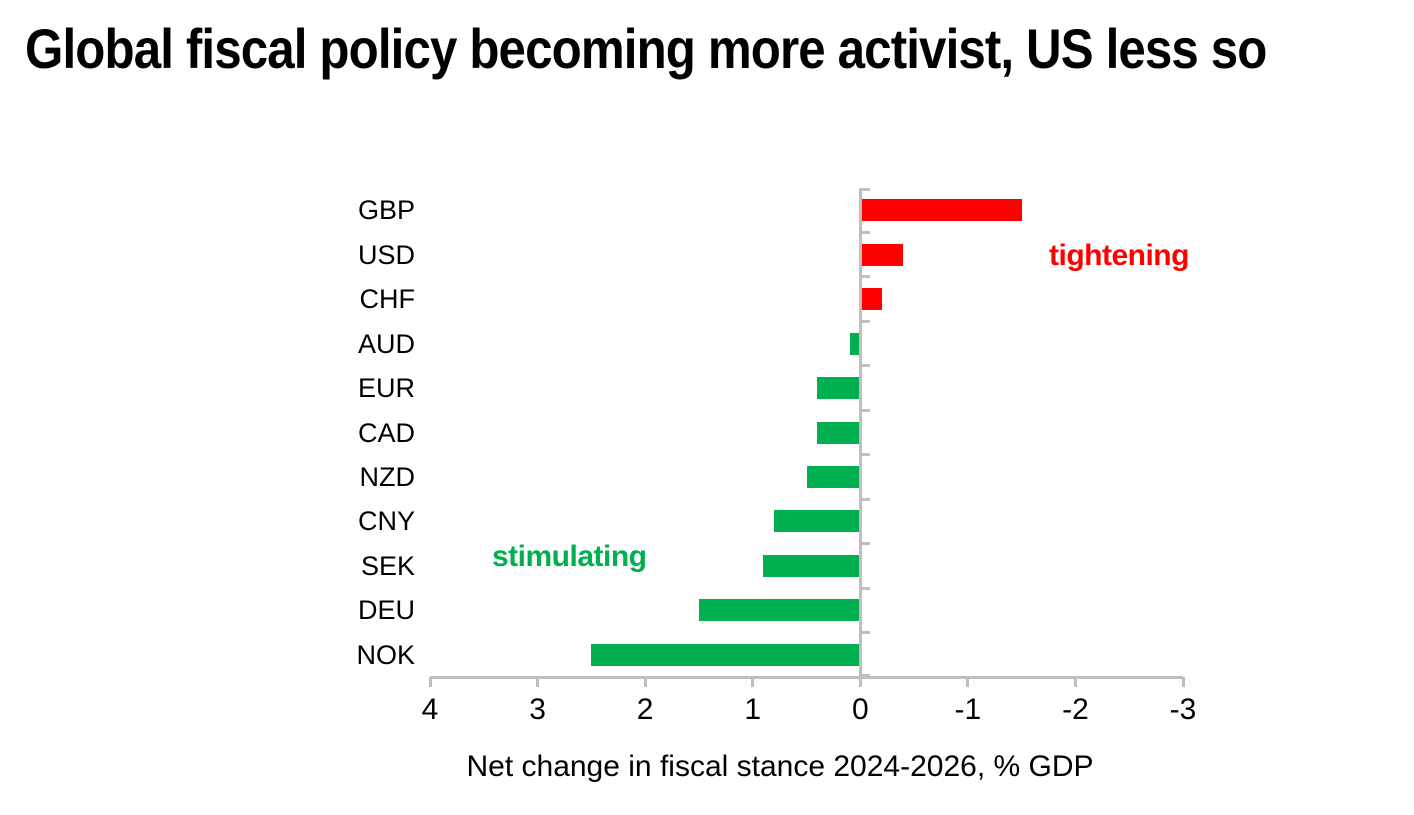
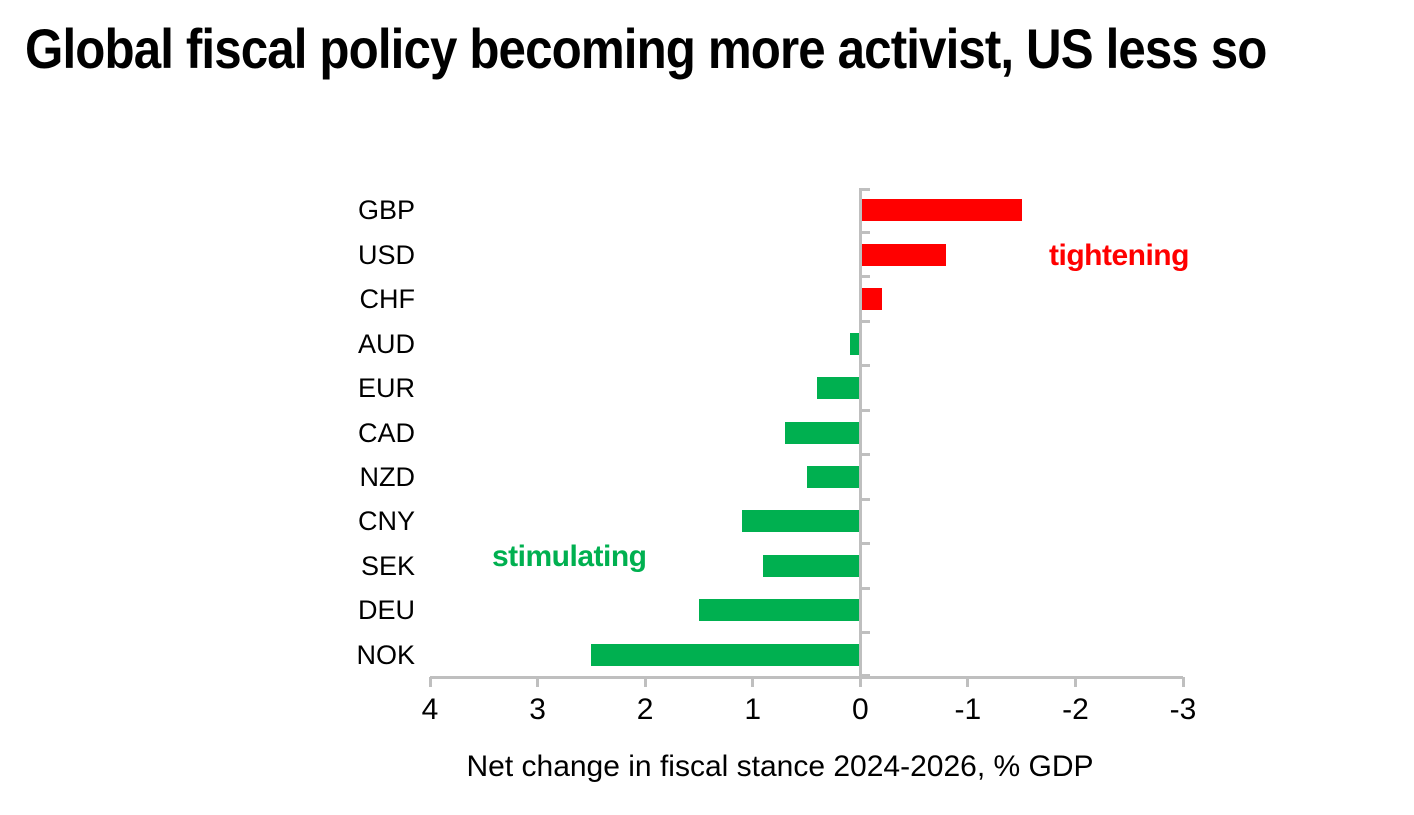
USD: -0.4 -> -0.8
CAD: 0.4 -> 0.7
CNY: 0.8 -> 1.1
